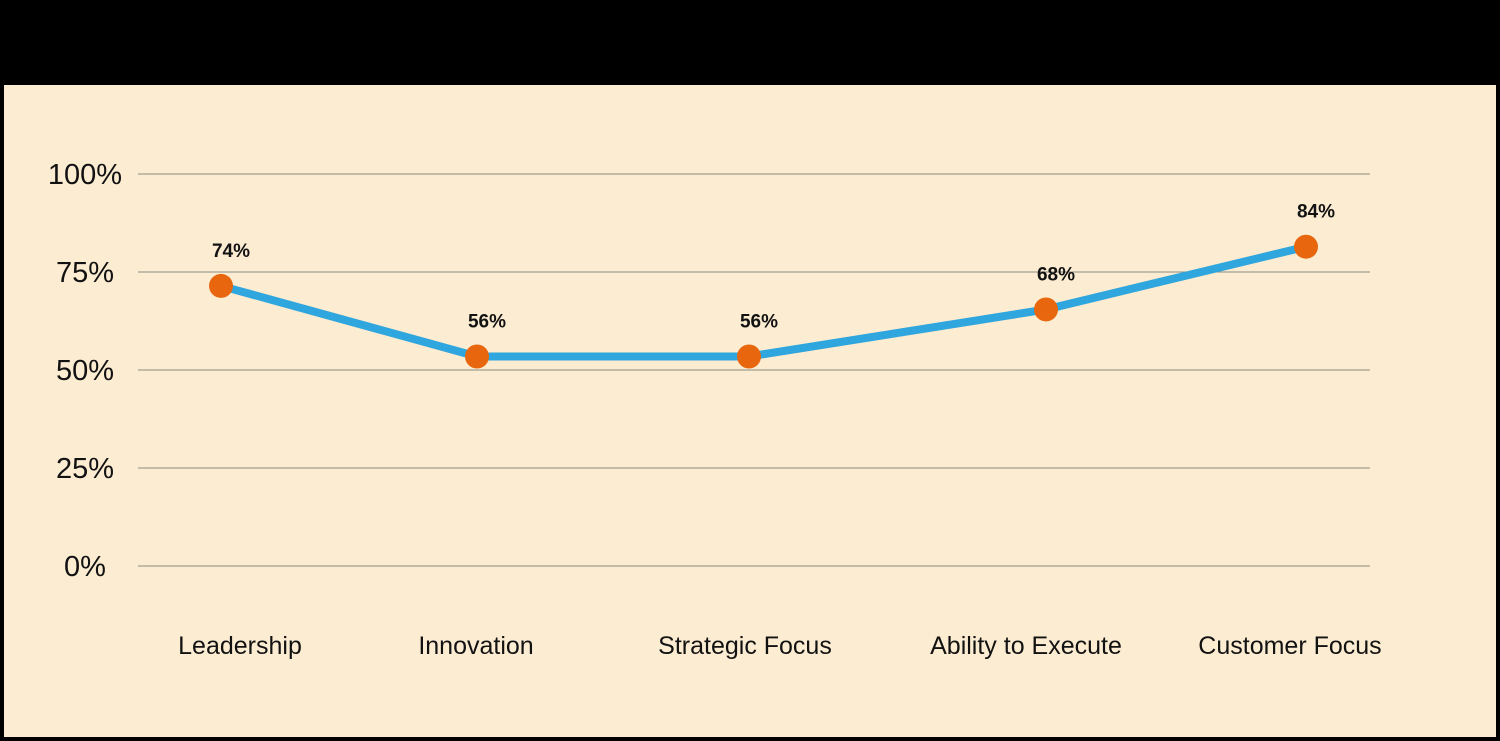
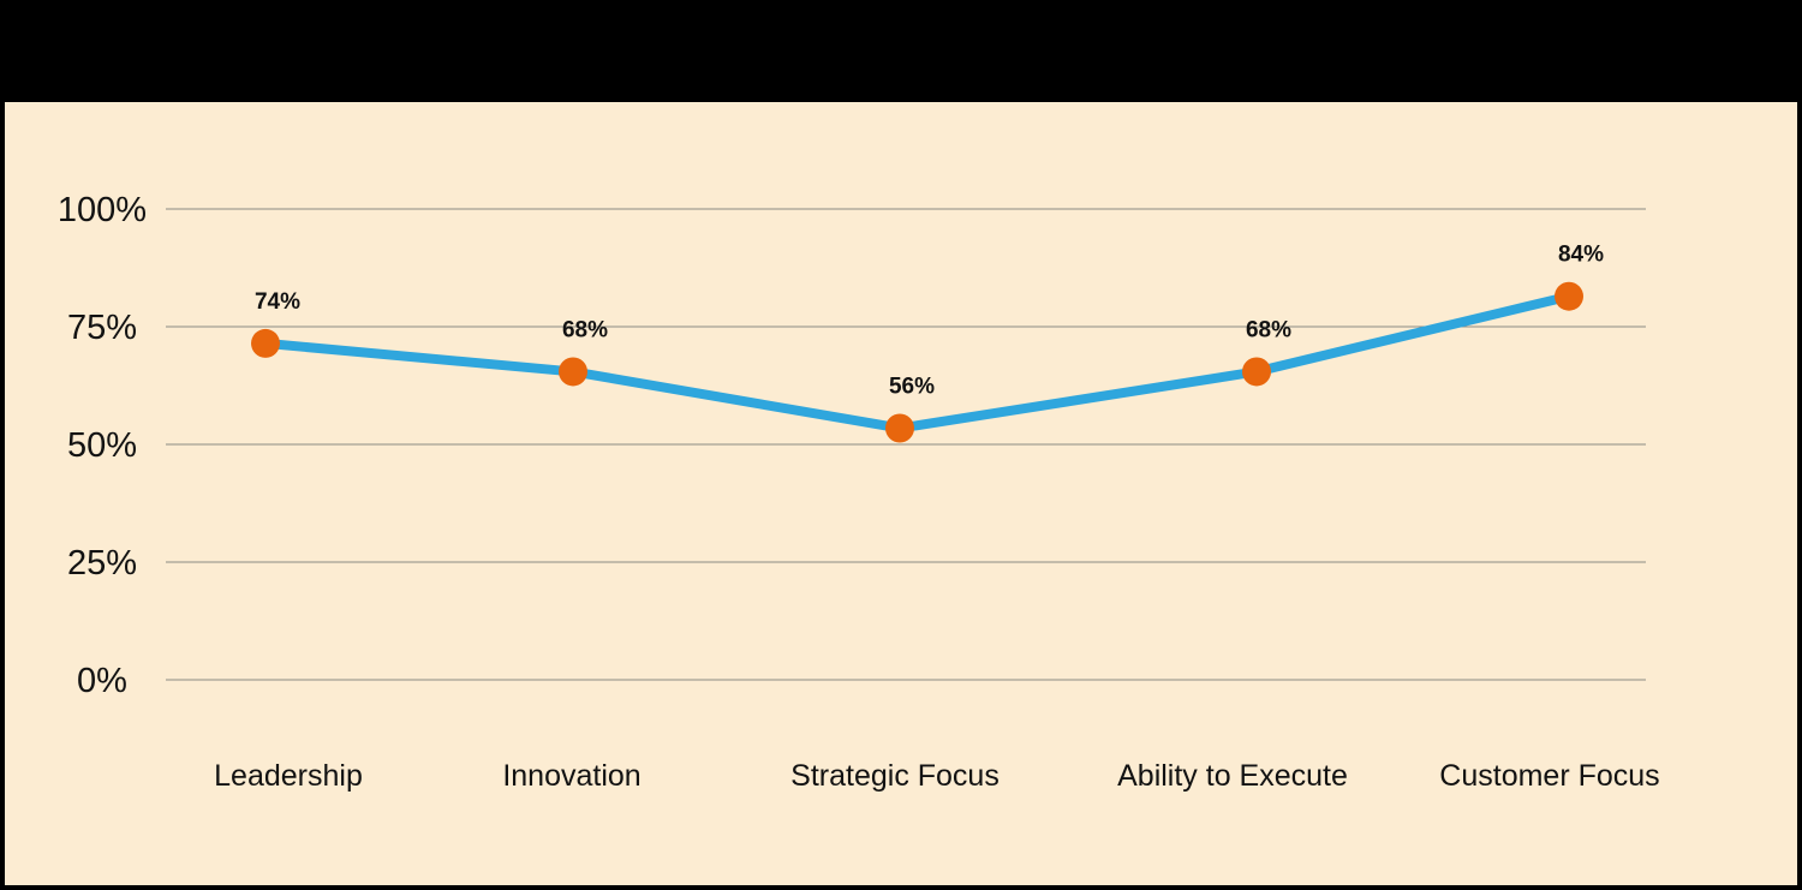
Innovation: 56% -> 68%
